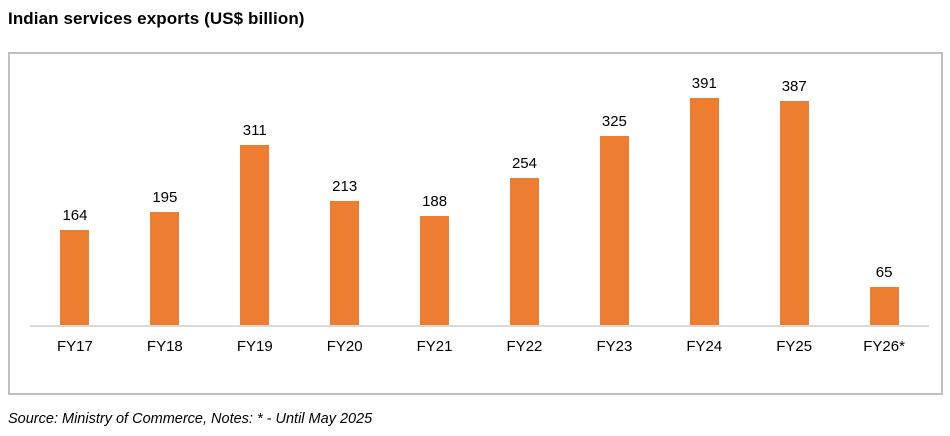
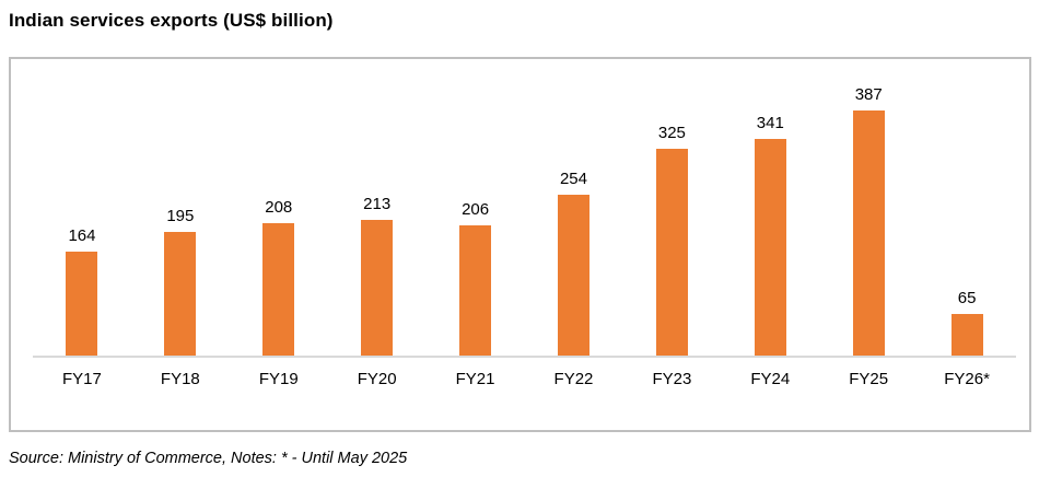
FY19: 311 -> 208
FY21: 188 -> 206
FY24: 391 -> 341
